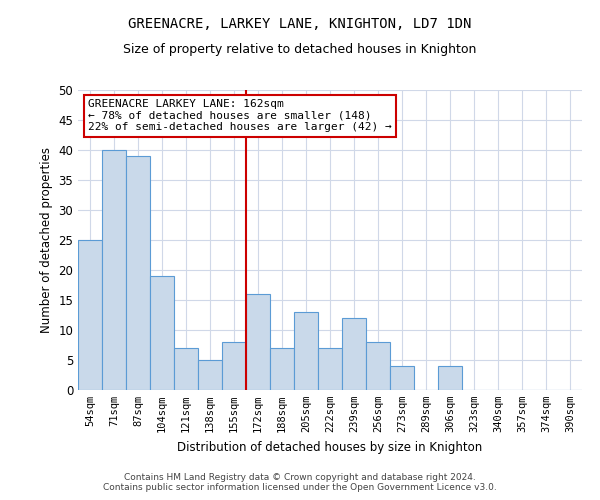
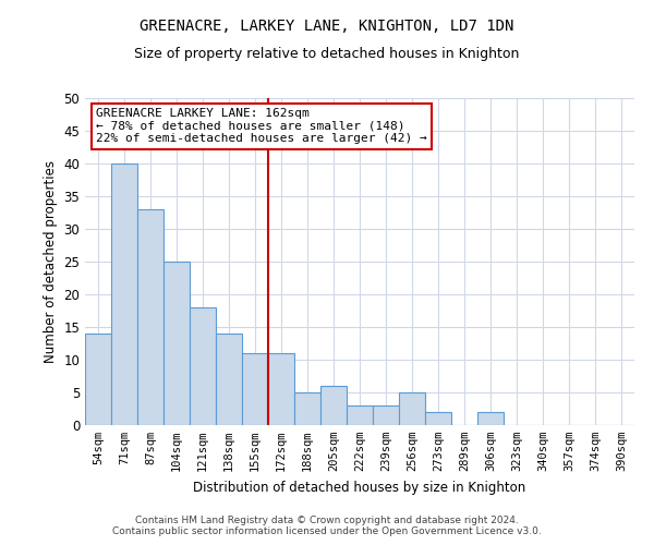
54sqm: 25 -> 14
87sqm: 39 -> 33
104sqm: 19 -> 25
121sqm: 7 -> 18
138sqm: 5 -> 14
155sqm: 8 -> 11
172sqm: 16 -> 11
188sqm: 7 -> 5
205sqm: 13 -> 6
222sqm: 7 -> 3
239sqm: 12 -> 3
256sqm: 8 -> 5
273sqm: 4 -> 2
306sqm: 4 -> 2
